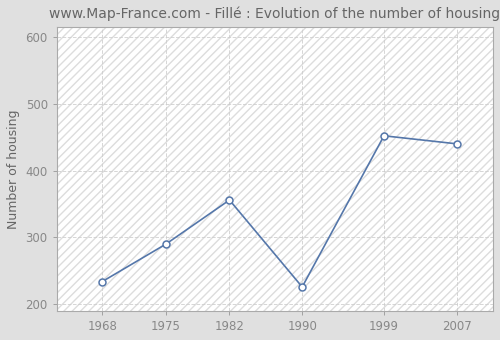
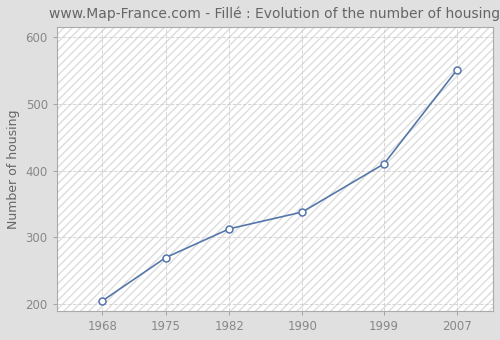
1968: 234 -> 205
1975: 290 -> 270
1982: 356 -> 313
1990: 226 -> 338
1999: 452 -> 410
2007: 440 -> 550
